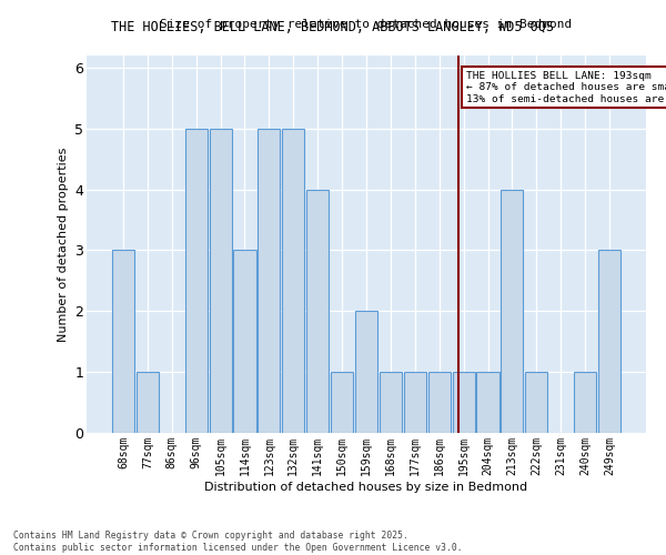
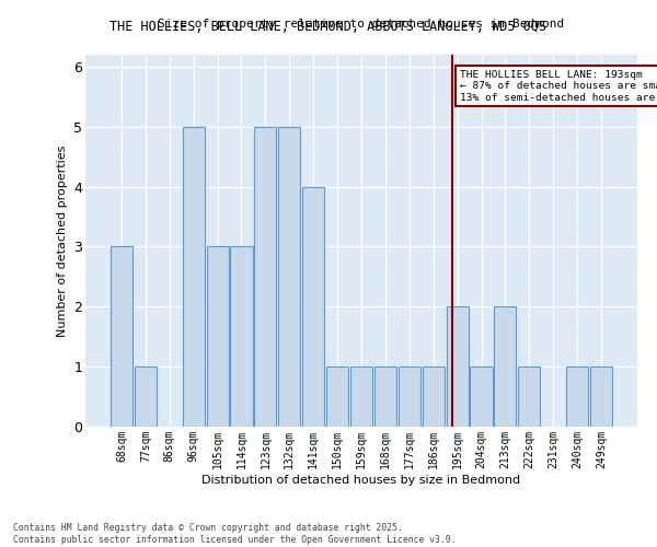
105sqm: 5 -> 3
159sqm: 2 -> 1
195sqm: 1 -> 2
213sqm: 4 -> 2
249sqm: 3 -> 1
